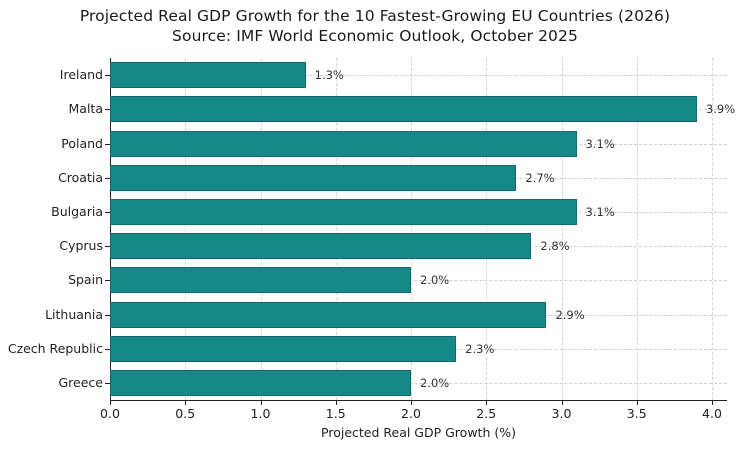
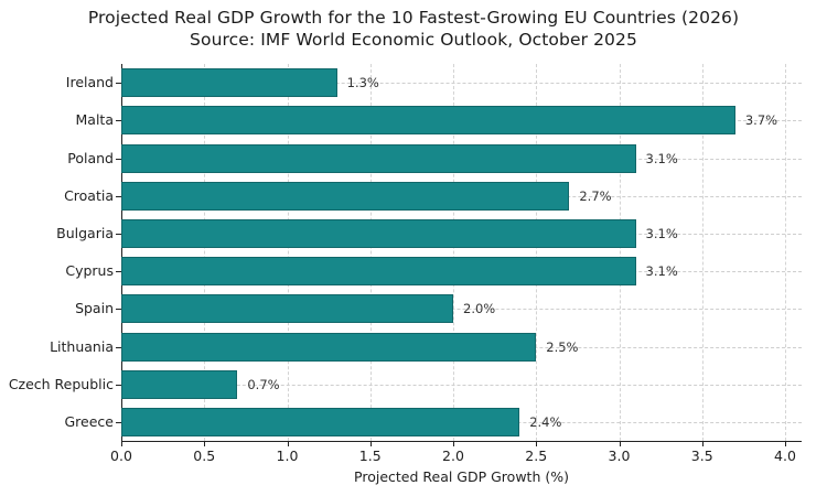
Malta: 3.9% -> 3.7%
Cyprus: 2.8% -> 3.1%
Lithuania: 2.9% -> 2.5%
Czech Republic: 2.3% -> 0.7%
Greece: 2.0% -> 2.4%
